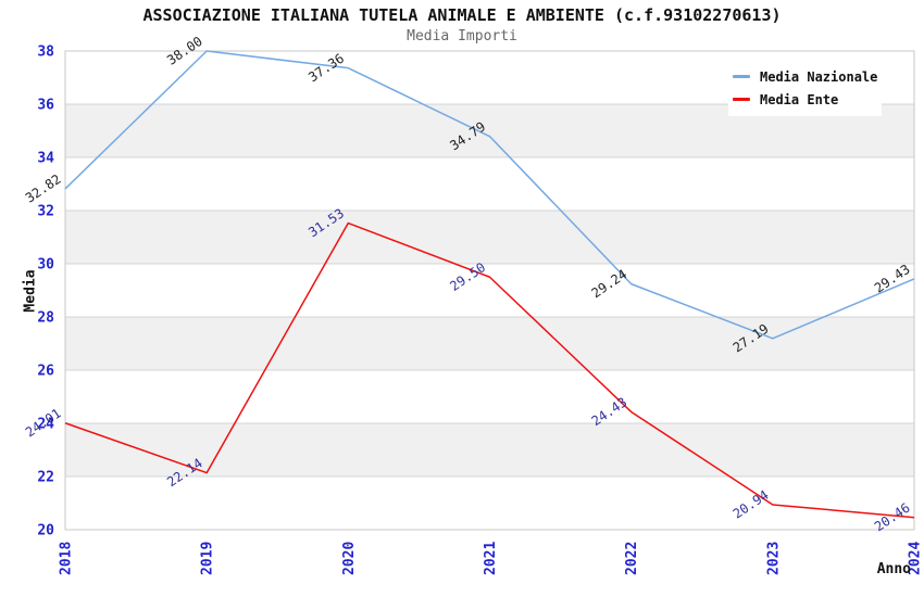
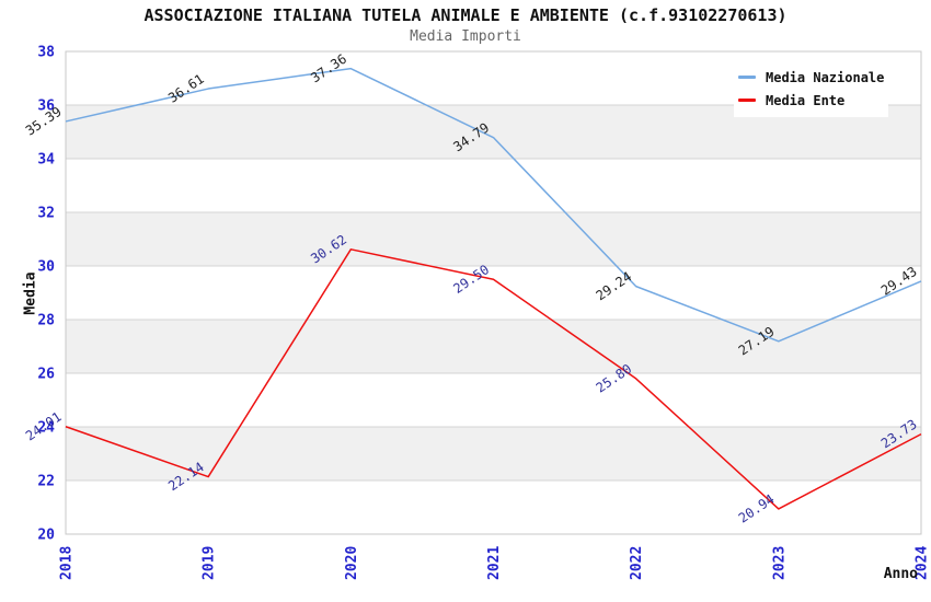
Media Nazionale/2018: 32.82 -> 35.39
Media Nazionale/2019: 38.00 -> 36.61
Media Ente/2020: 31.53 -> 30.62
Media Ente/2022: 24.43 -> 25.80
Media Ente/2024: 20.46 -> 23.73
